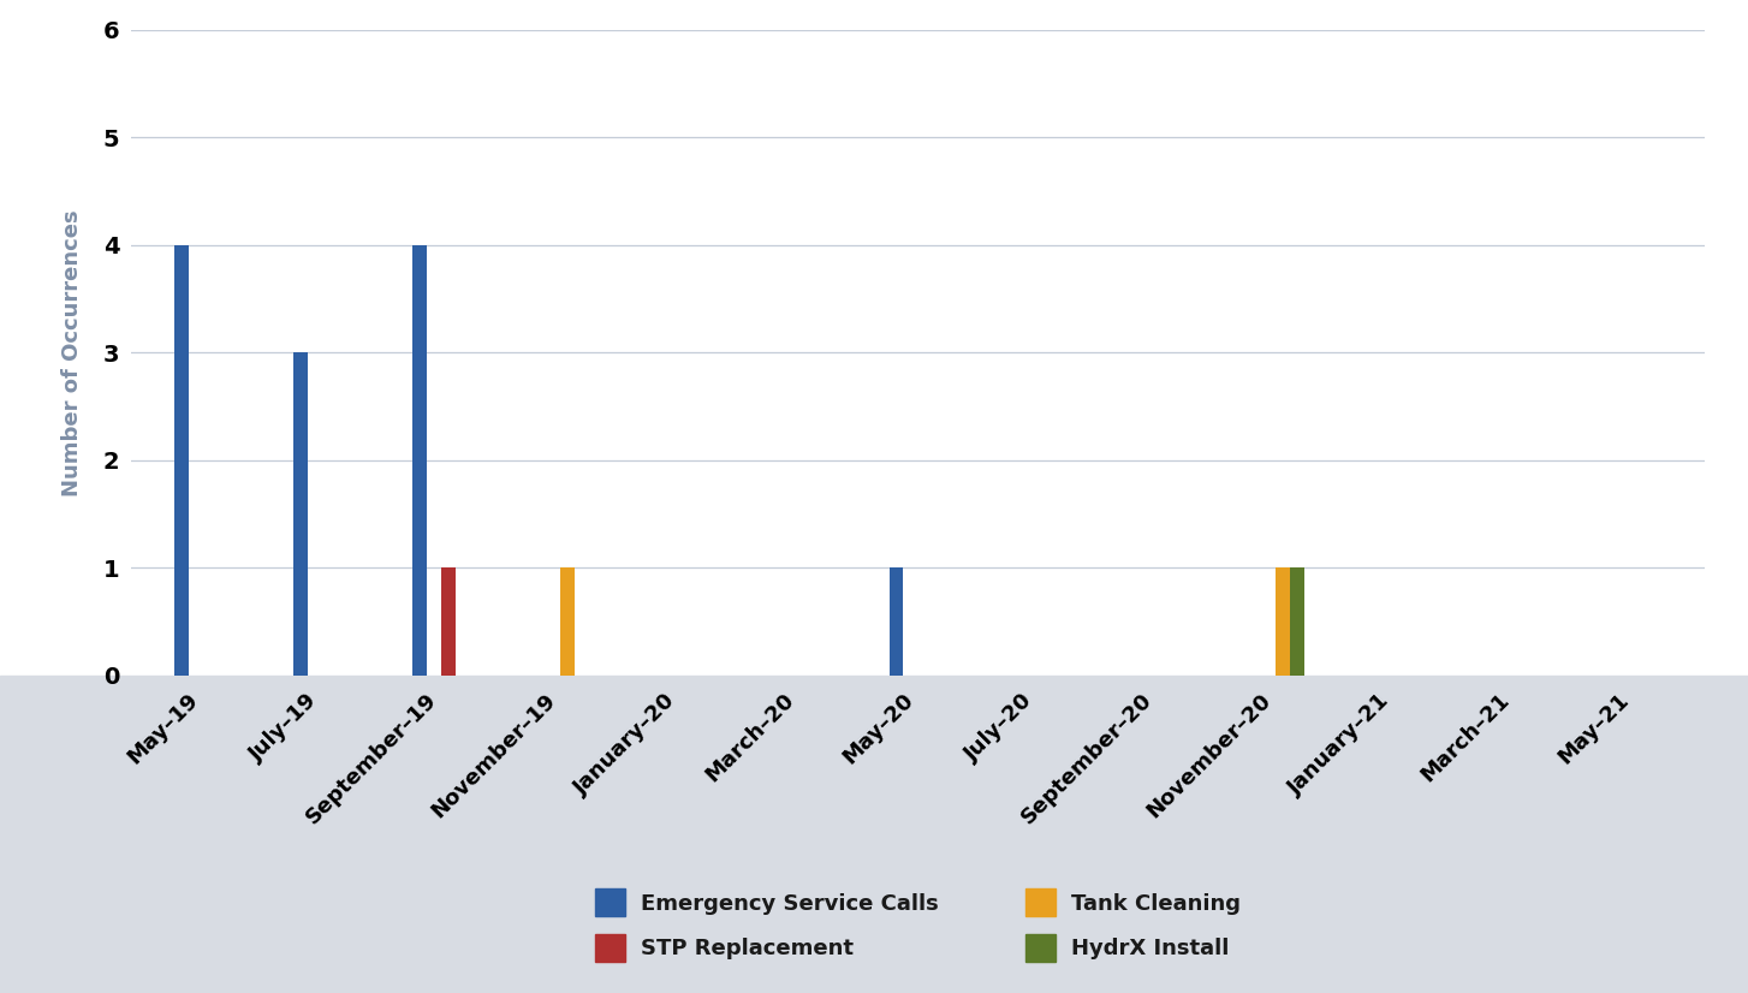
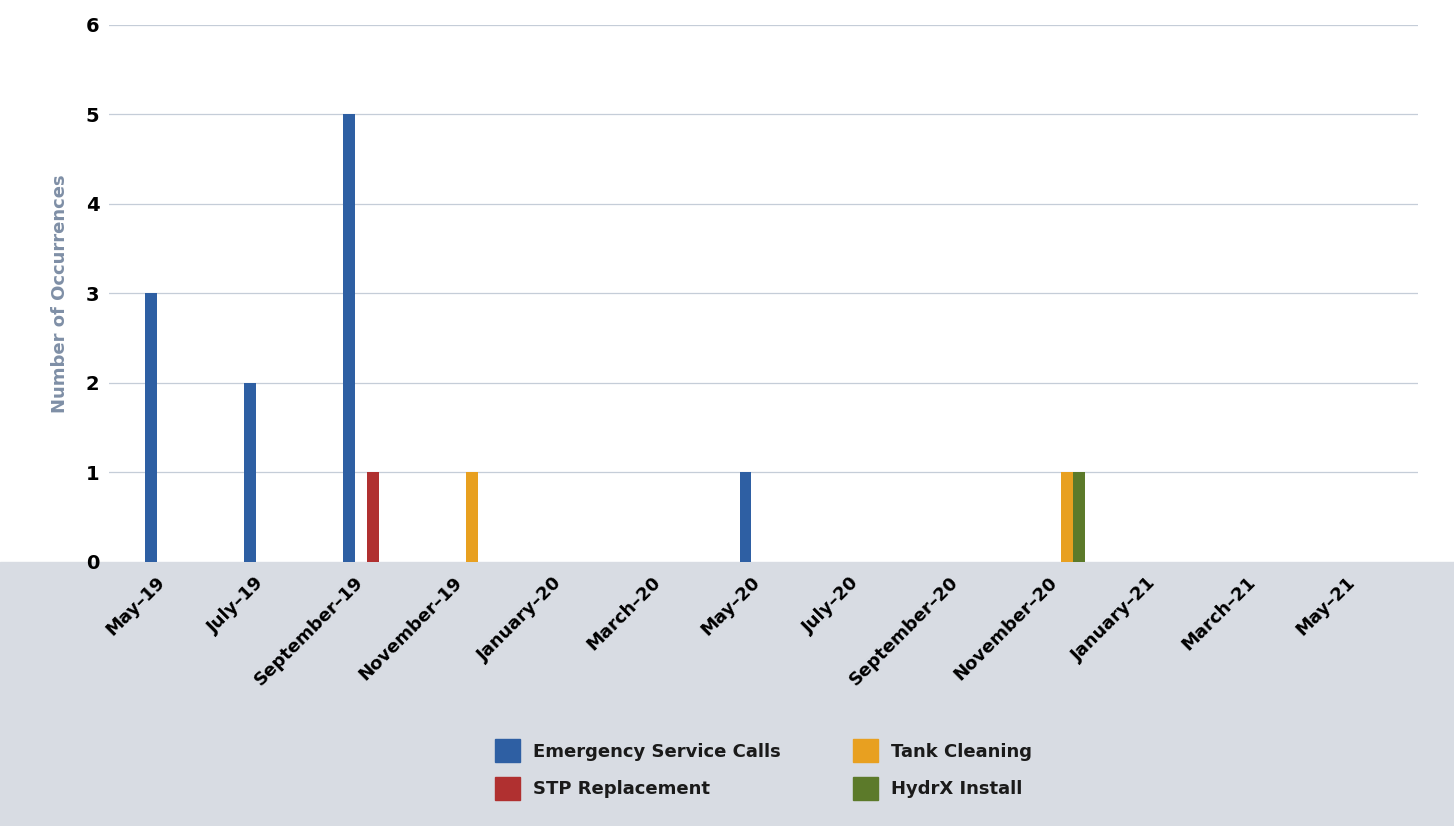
Emergency Service Calls/May–19: 4 -> 3
Emergency Service Calls/July–19: 3 -> 2
Emergency Service Calls/September–19: 4 -> 5
